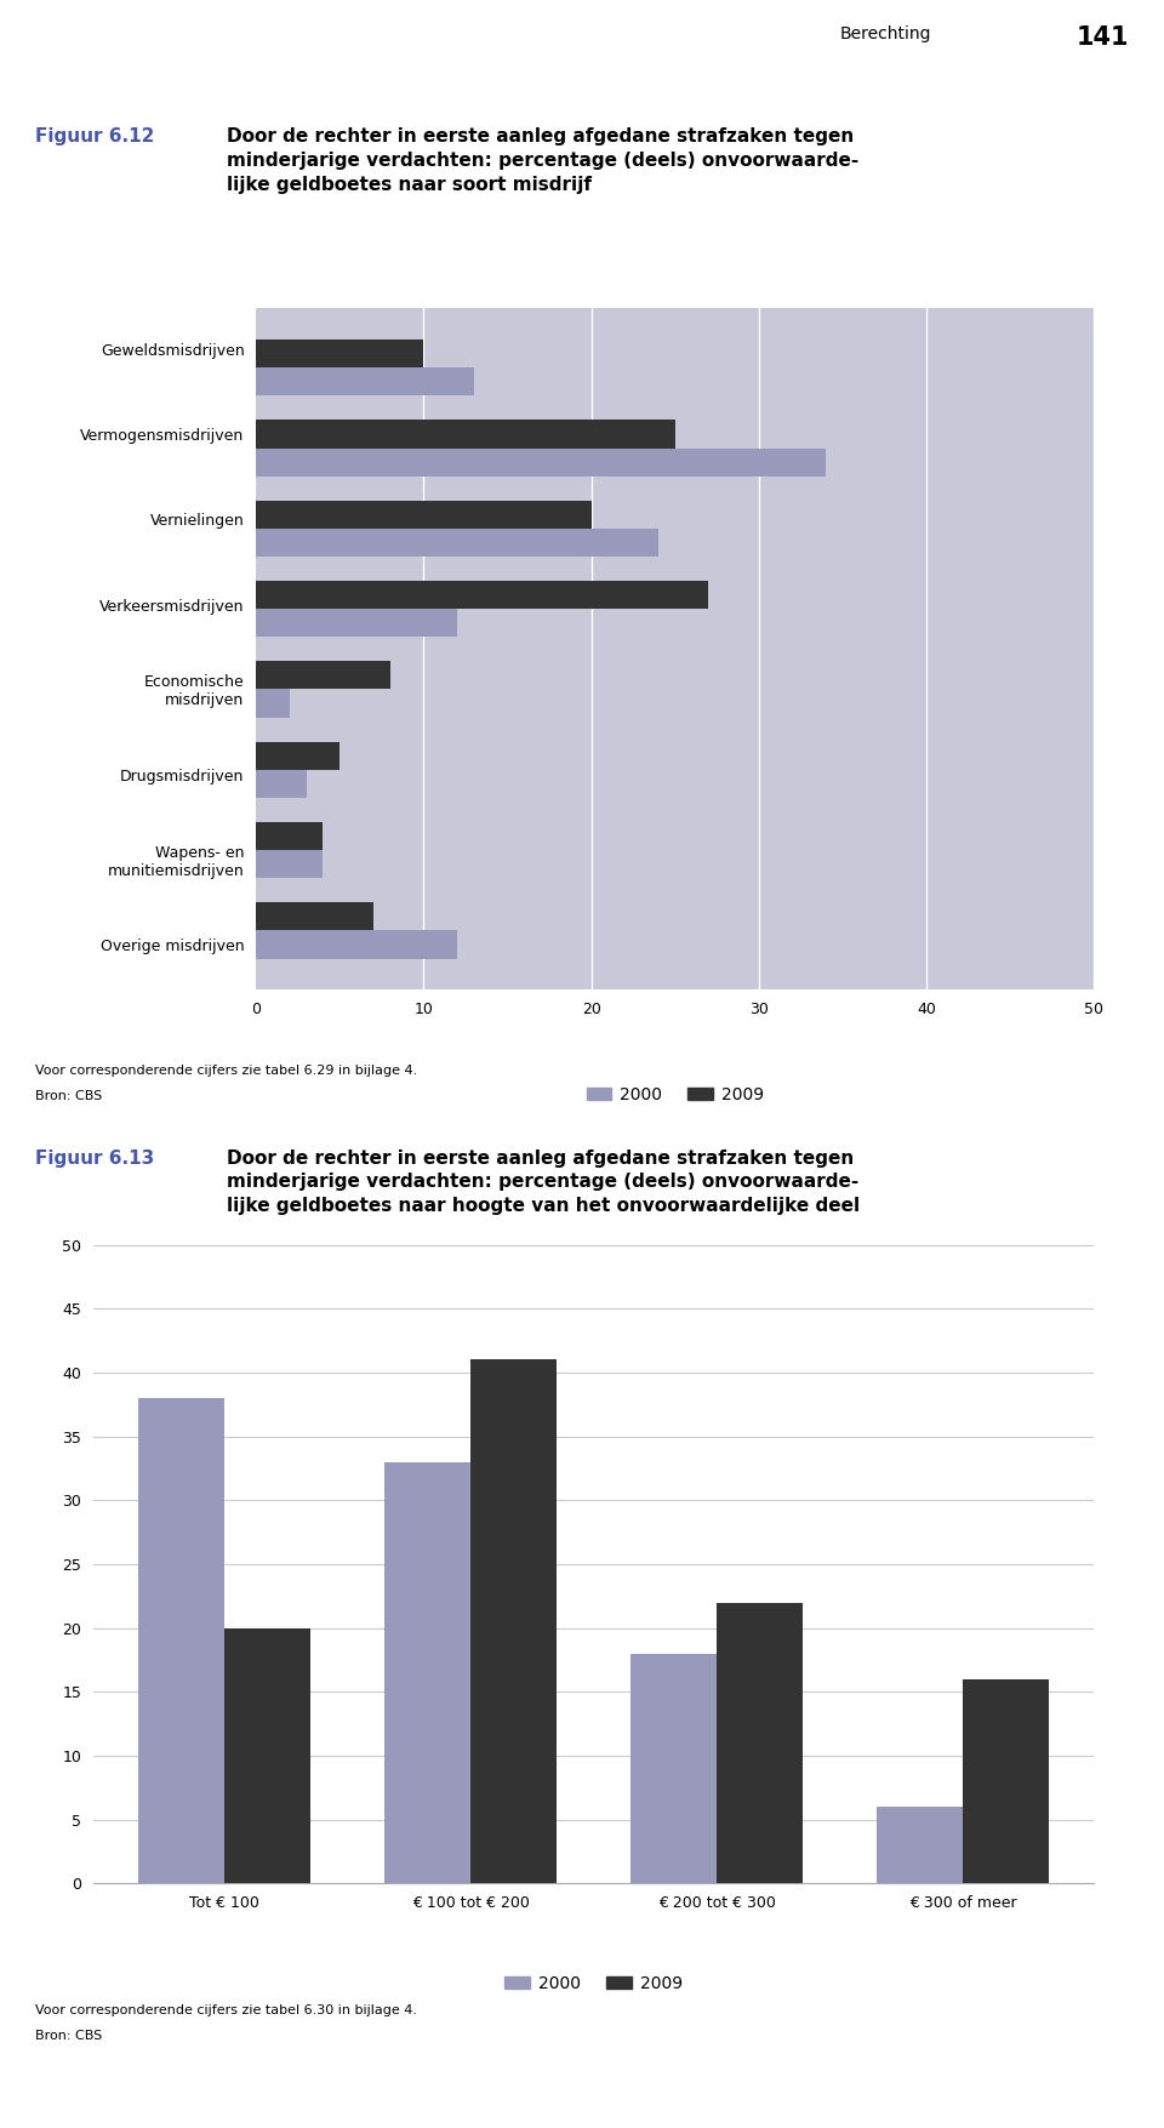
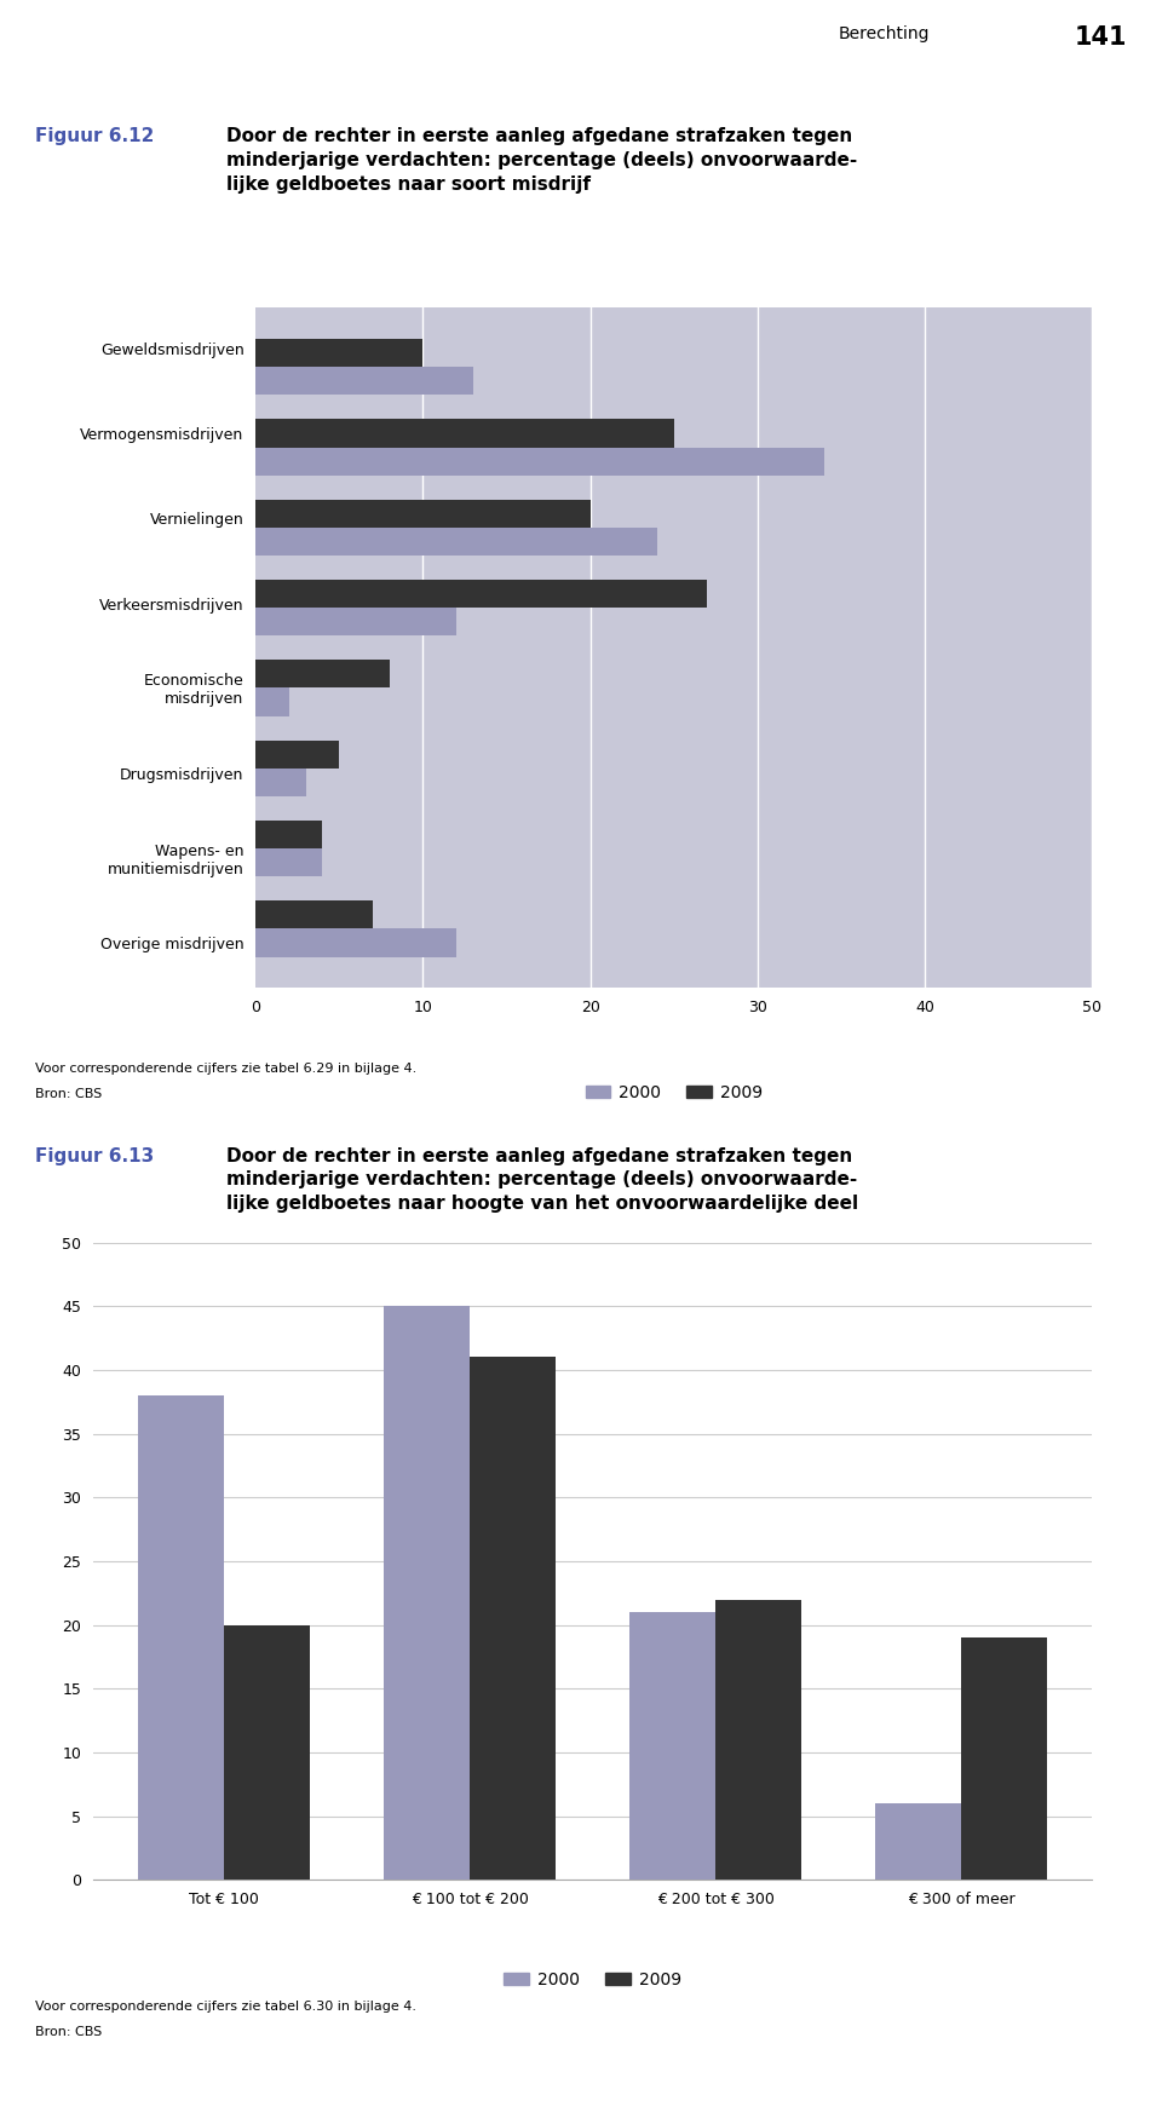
2000/€ 100 tot € 200: 33 -> 45
2000/€ 200 tot € 300: 18 -> 21
2009/€ 300 of meer: 16 -> 19
